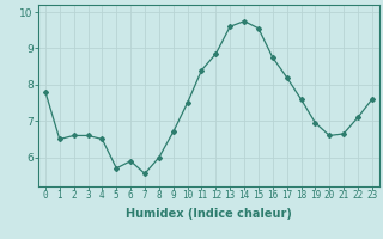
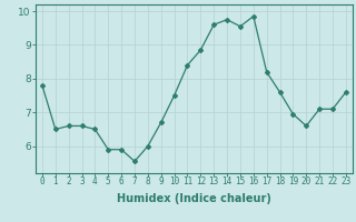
5: 5.70 -> 5.90
16: 8.75 -> 9.85
21: 6.65 -> 7.10
